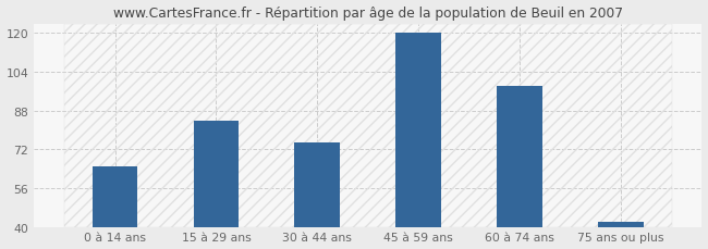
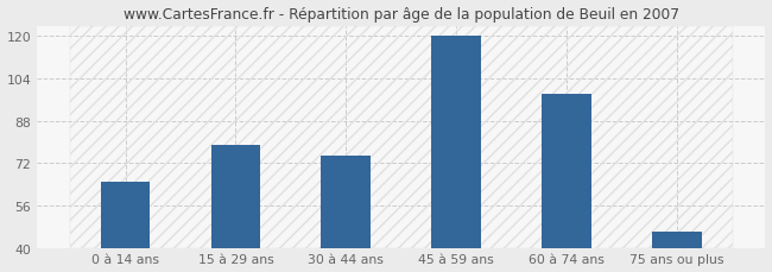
15 à 29 ans: 84 -> 79
75 ans ou plus: 42 -> 46
